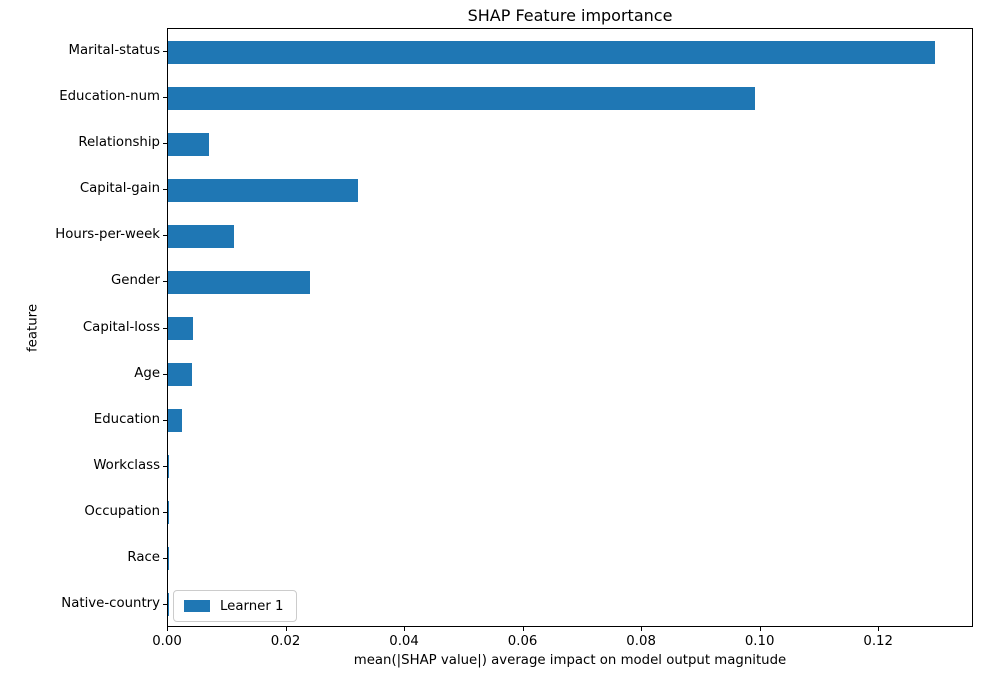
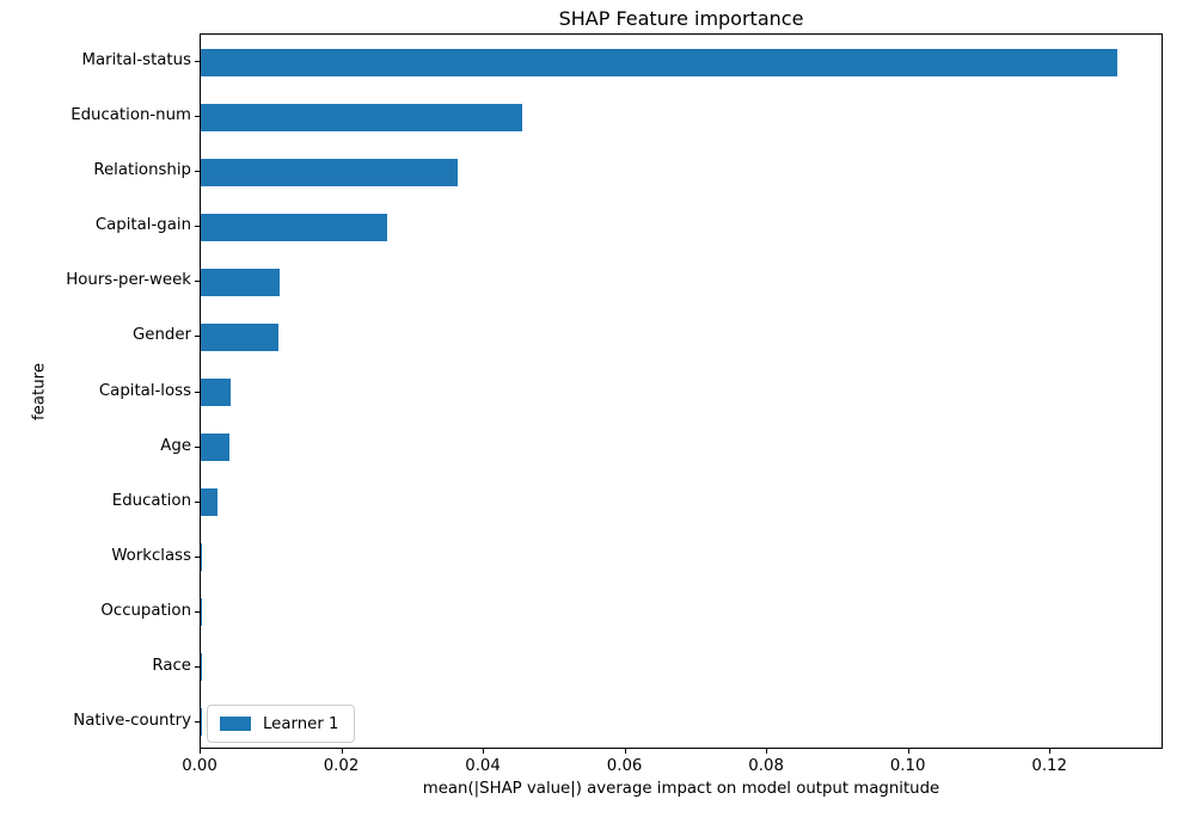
Education-num: 0.099 -> 0.045
Relationship: 0.007 -> 0.036
Capital-gain: 0.032 -> 0.026
Gender: 0.024 -> 0.011
